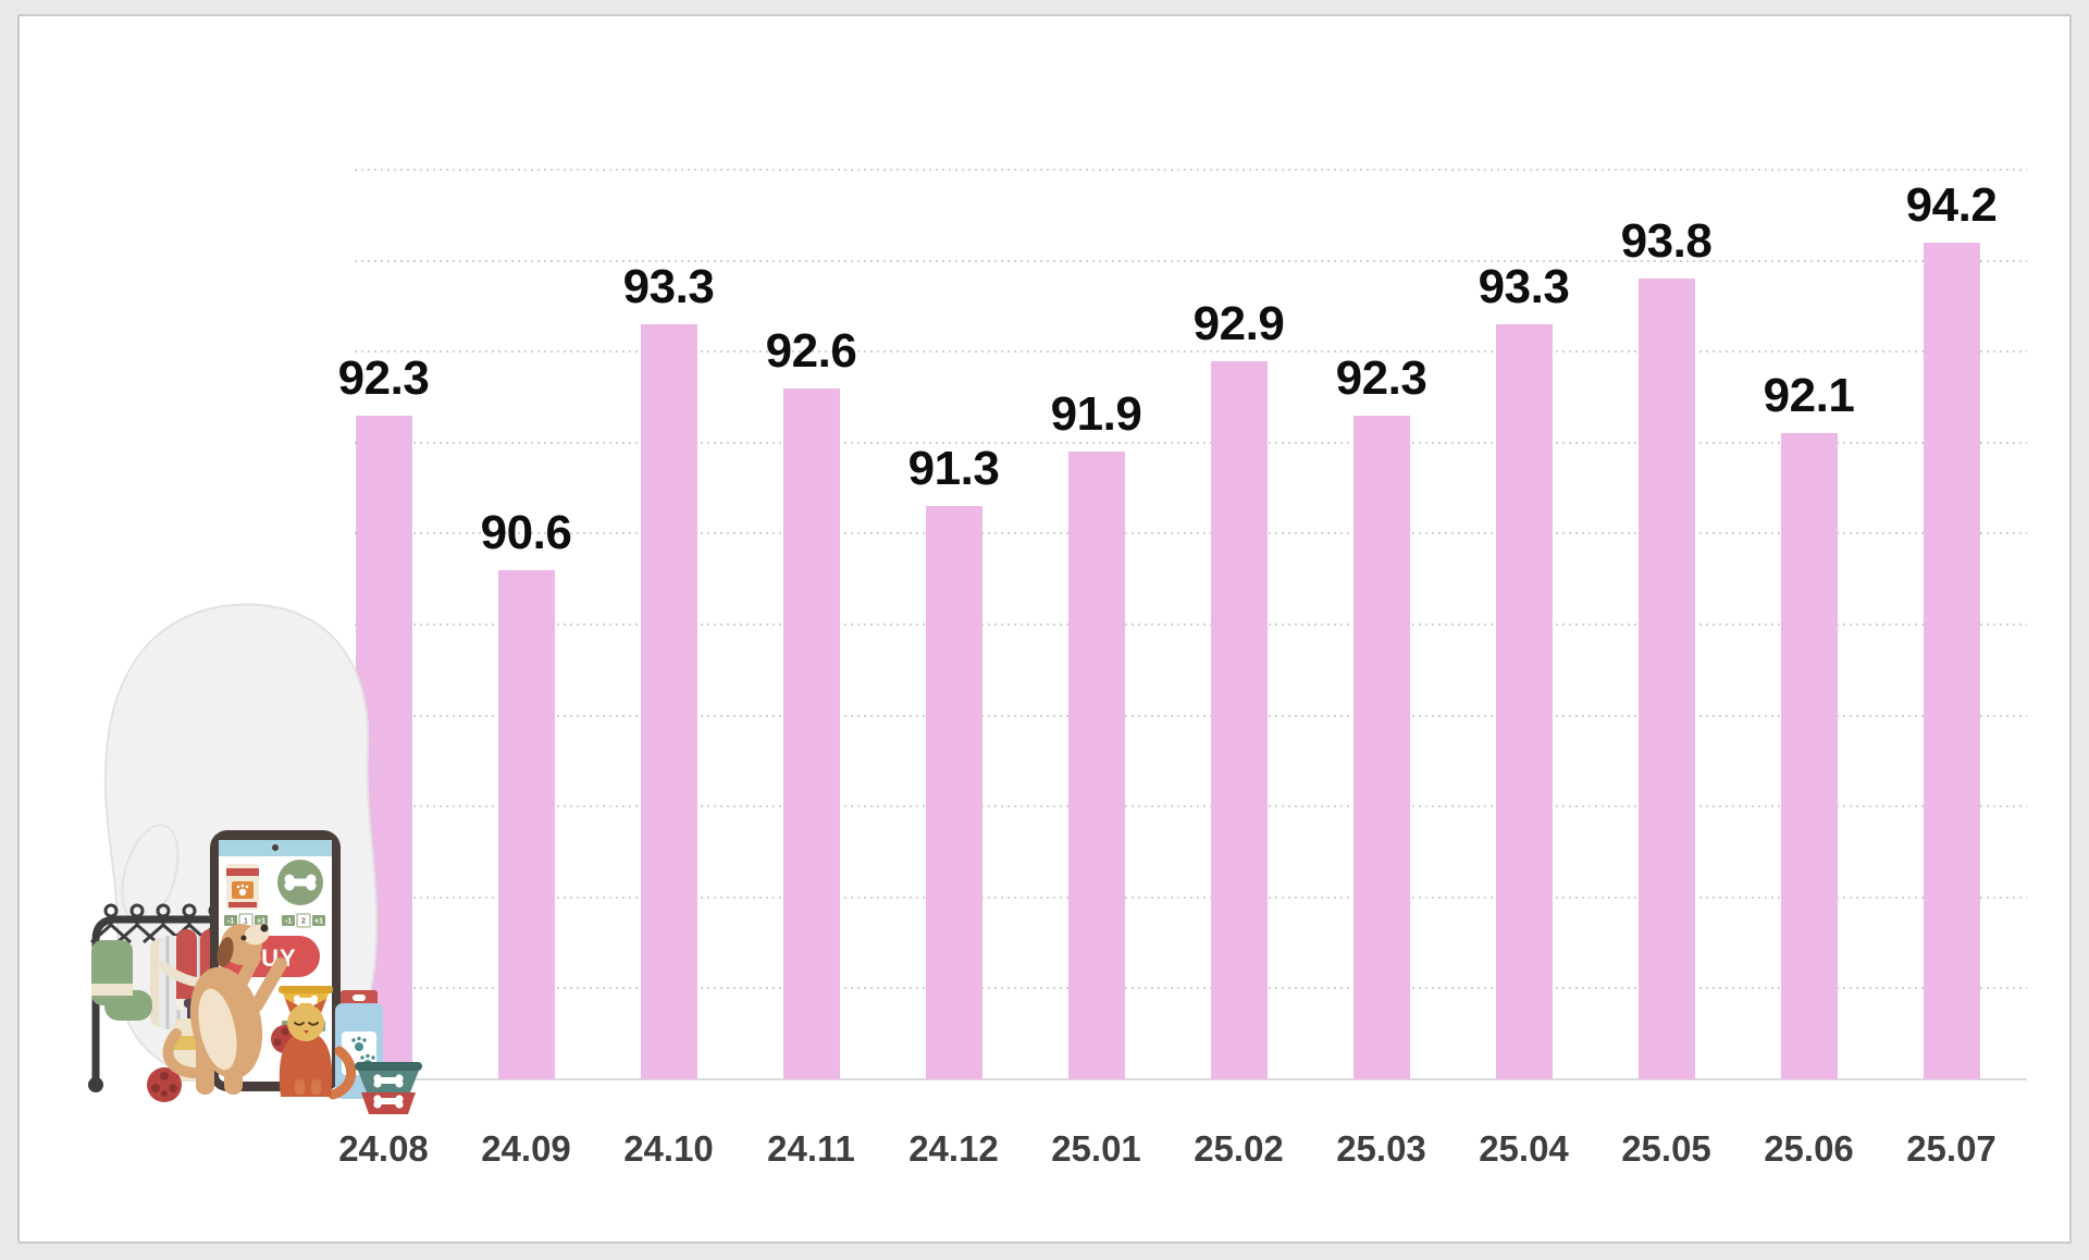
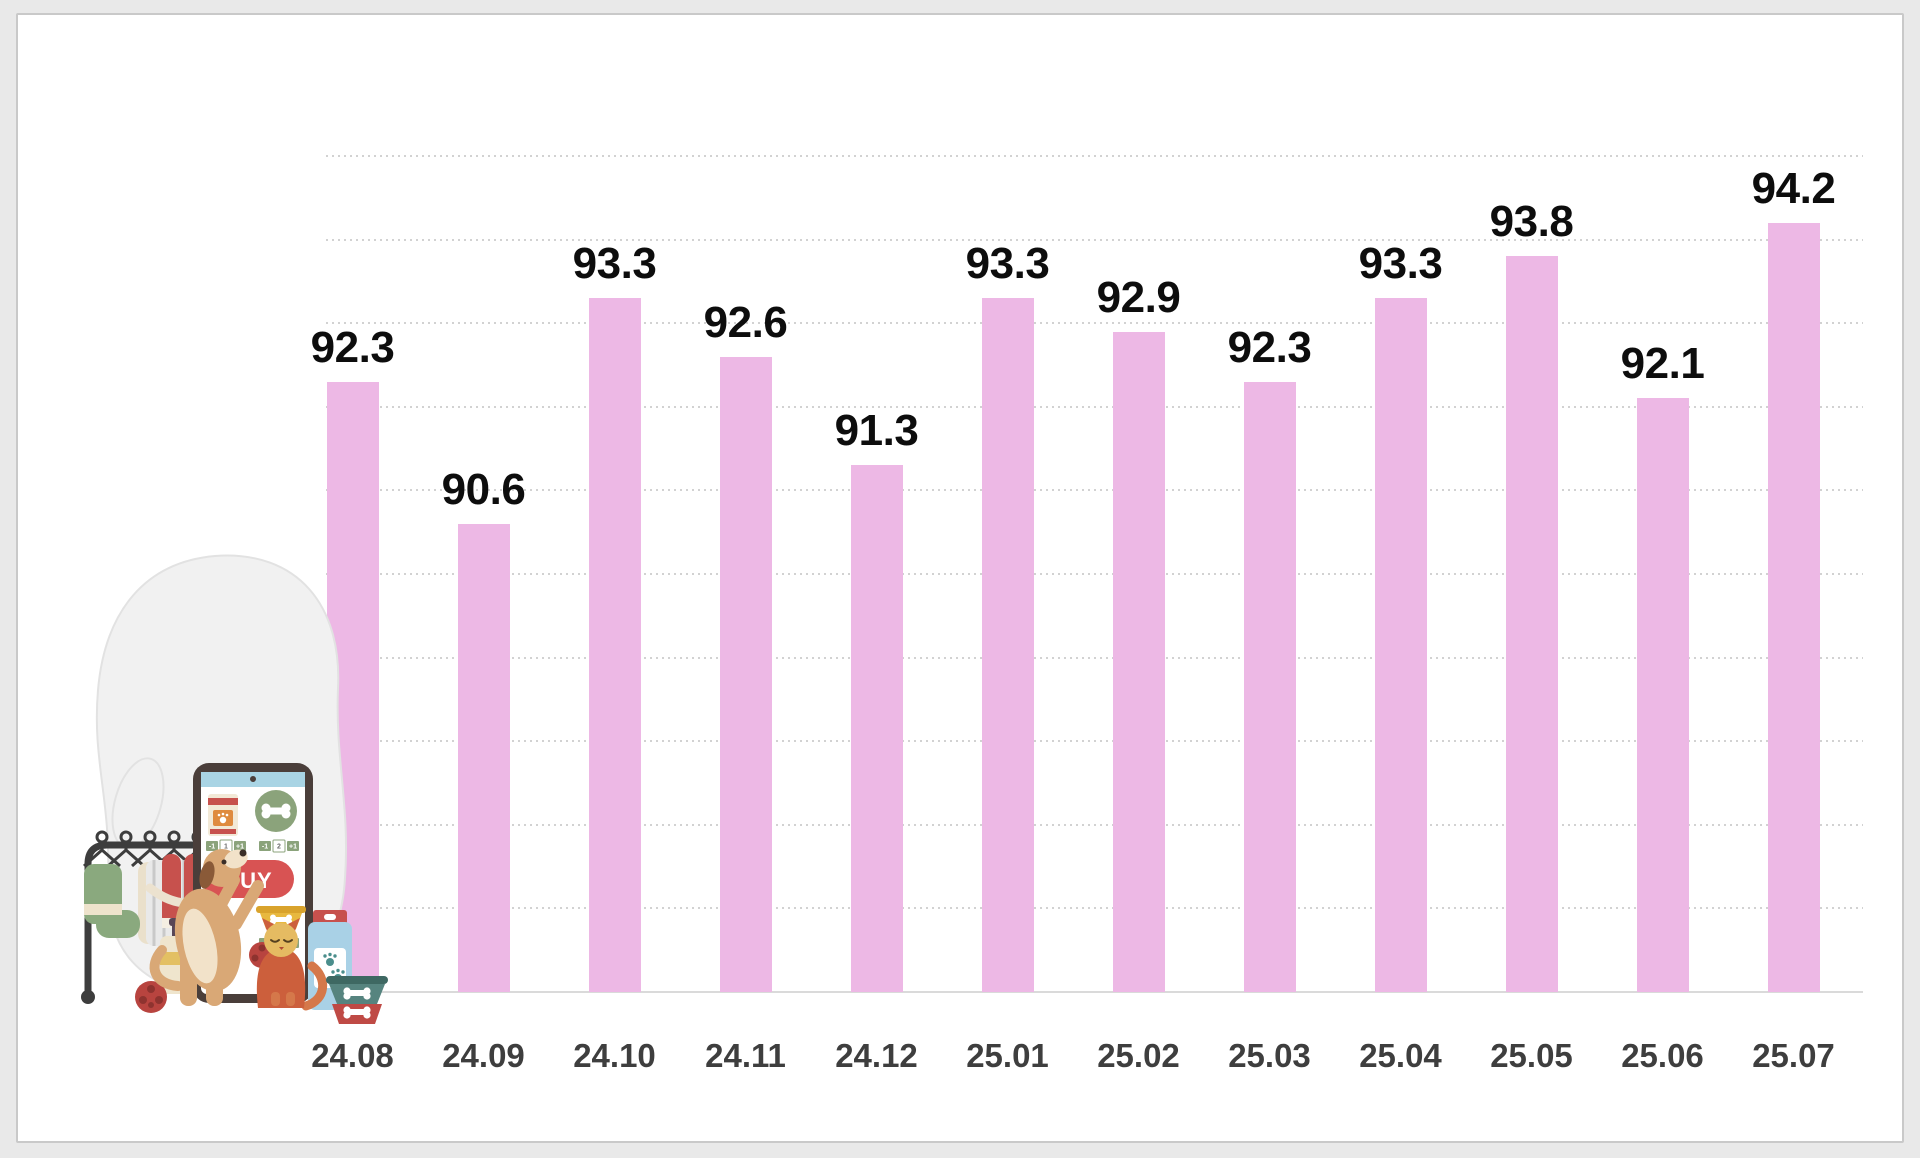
25.01: 91.9 -> 93.3
